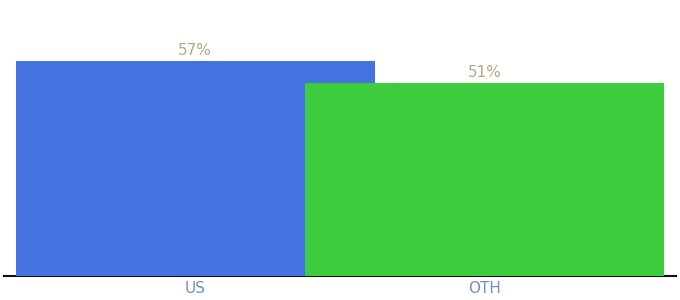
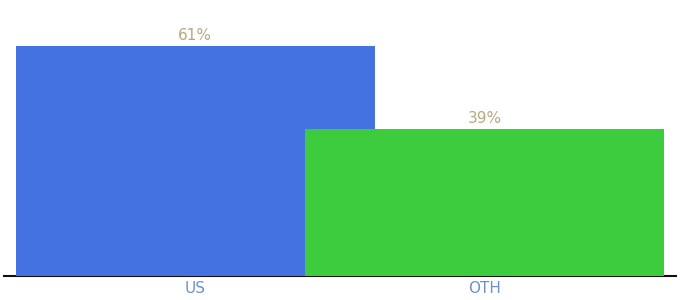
US: 57% -> 61%
OTH: 51% -> 39%
